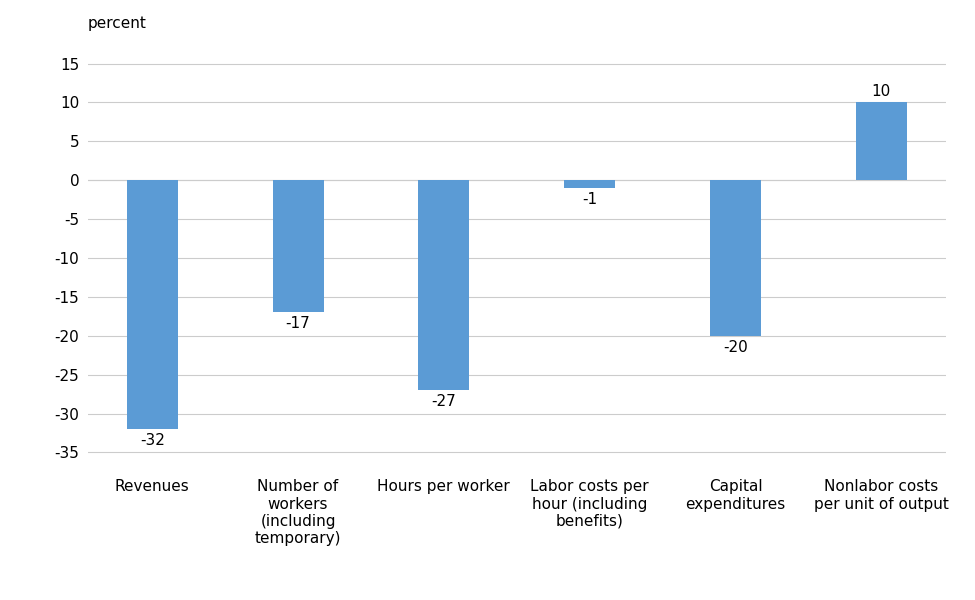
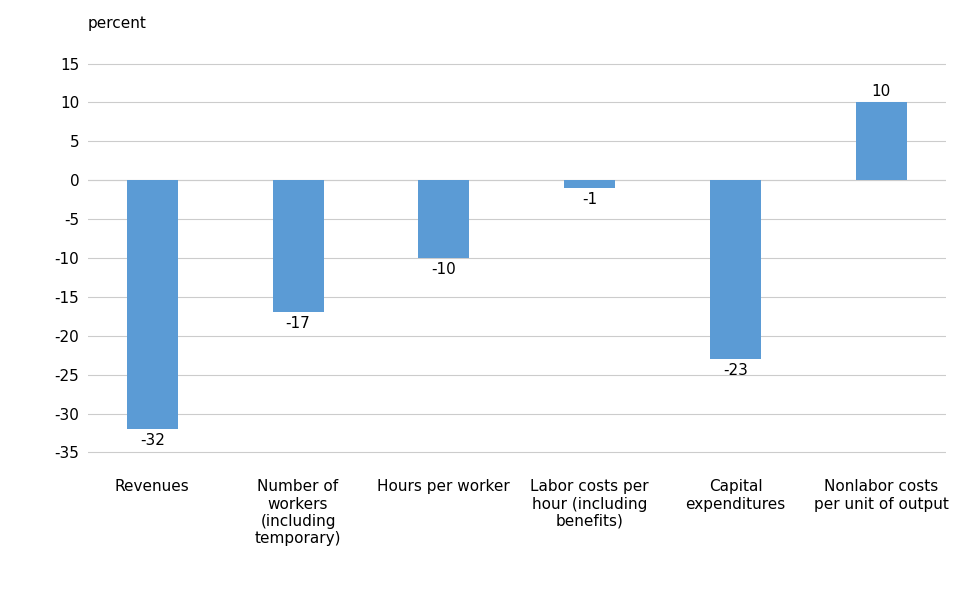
Hours per worker: -27 -> -10
Capital expenditures: -20 -> -23
